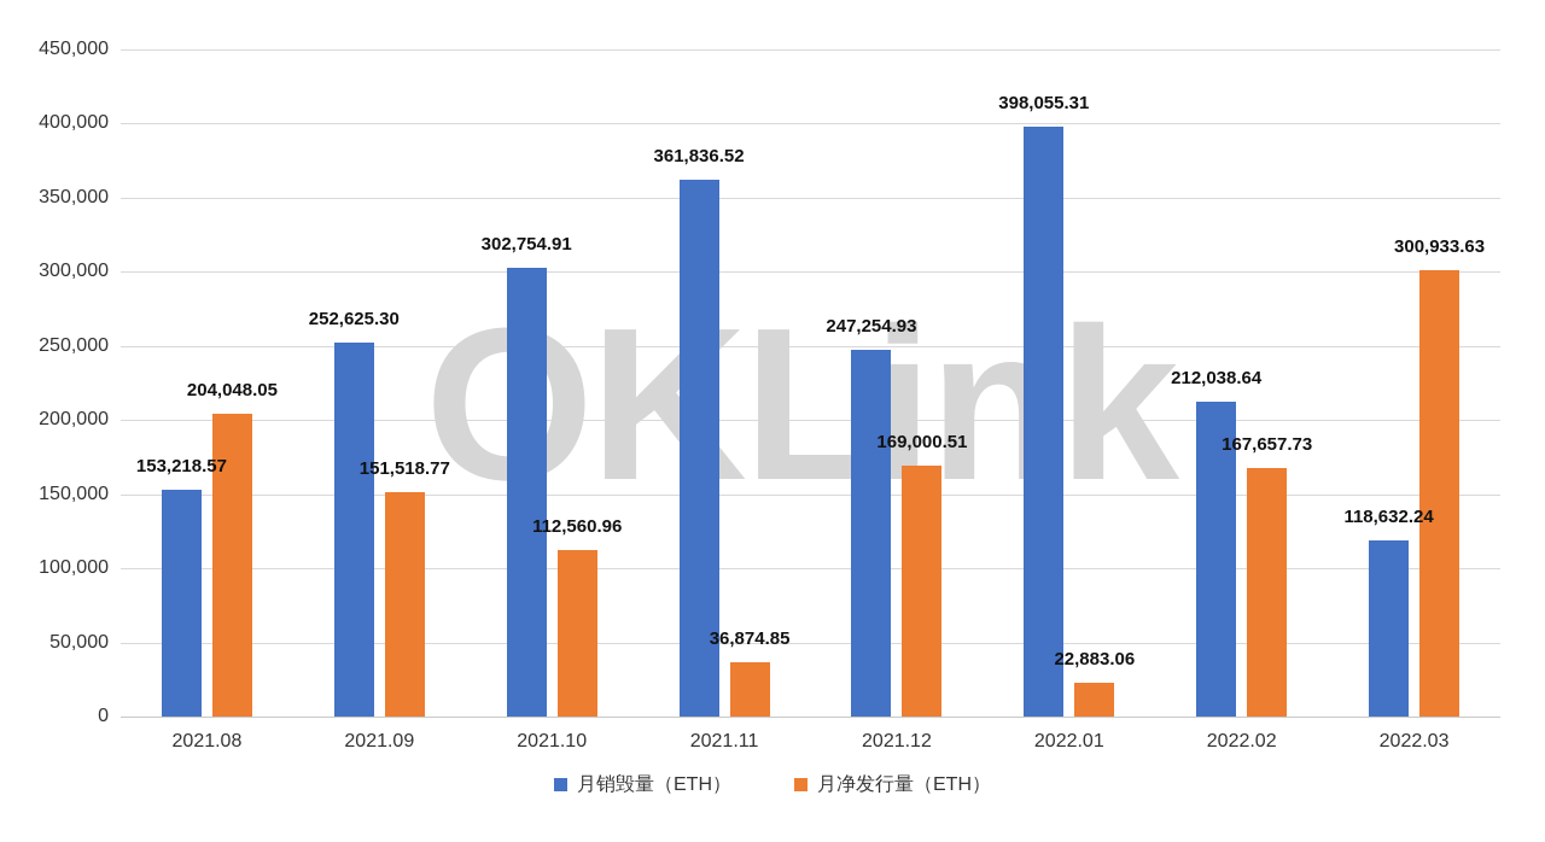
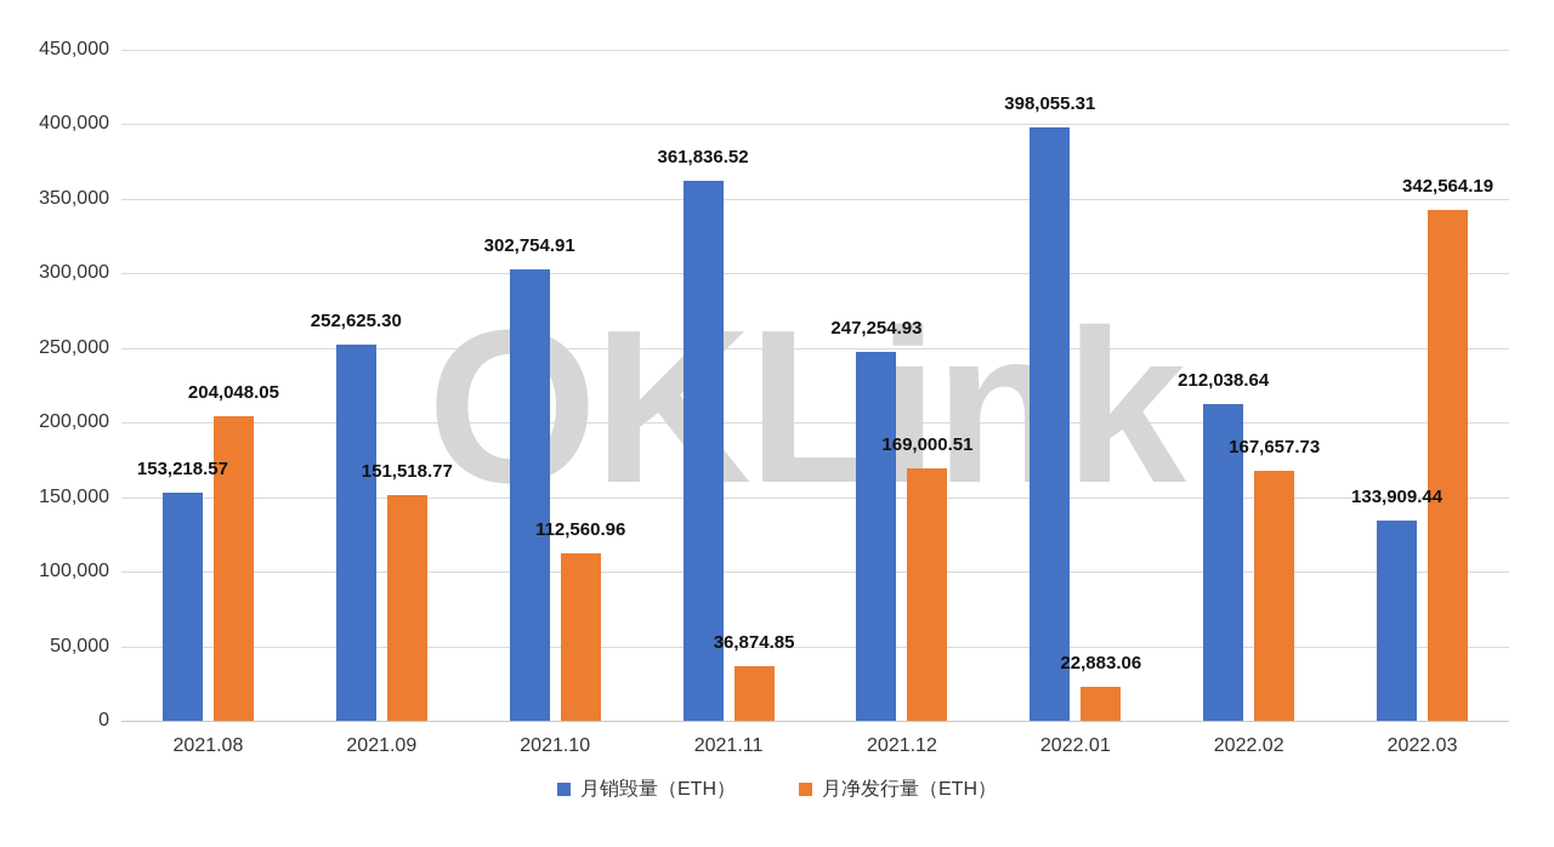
月销毁量（ETH）/2022.03: 118,632.24 -> 133,909.44
月净发行量（ETH）/2022.03: 300,933.63 -> 342,564.19
